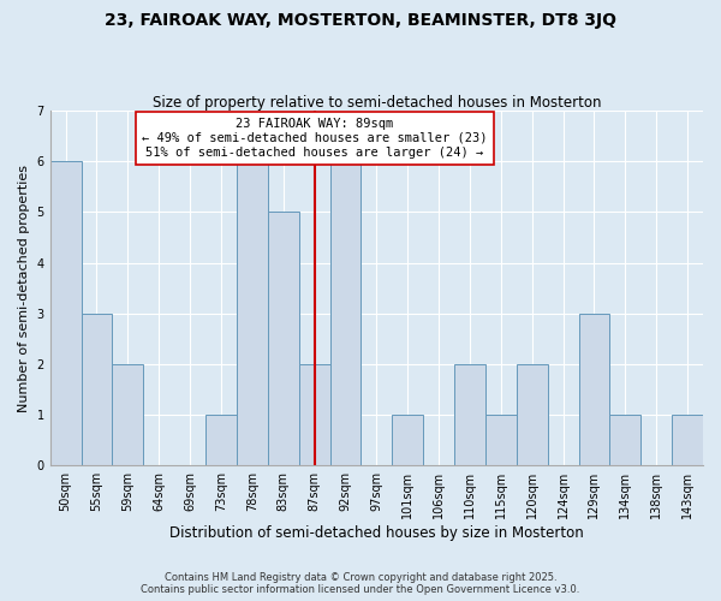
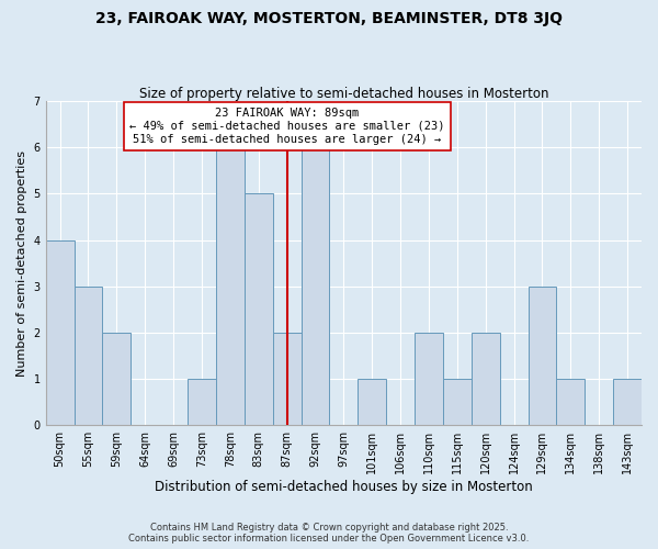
50sqm: 6 -> 4
